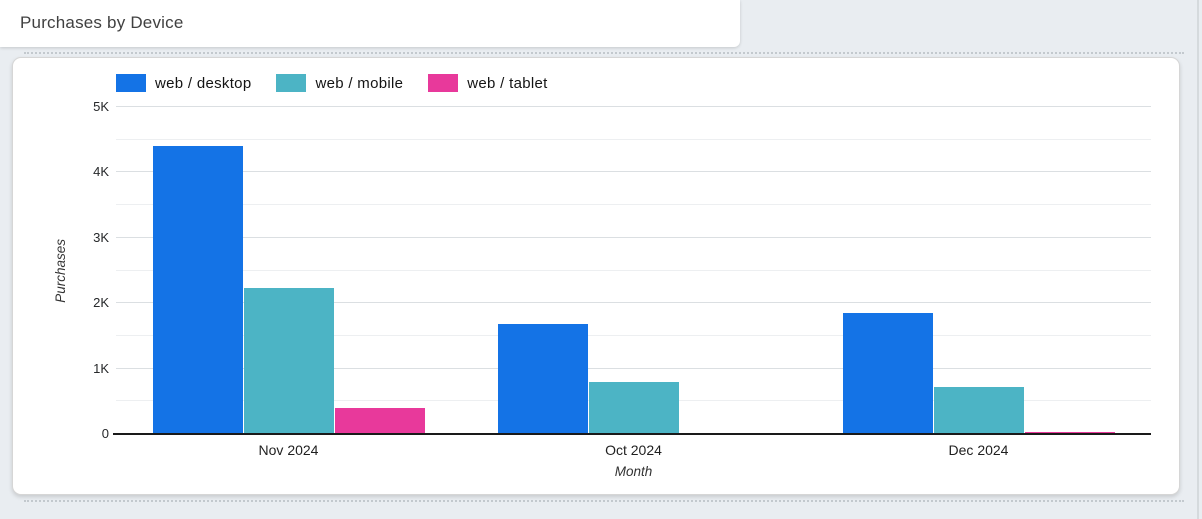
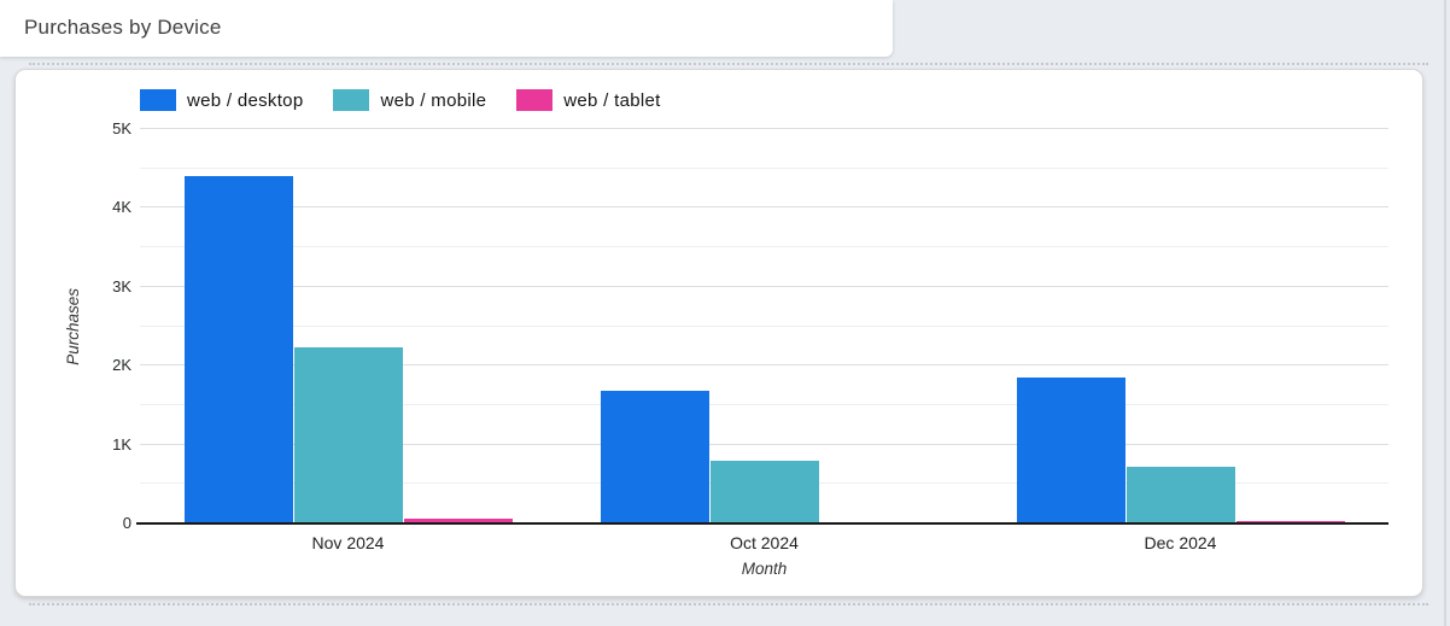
web / tablet/Nov 2024: 0.4K -> 0.1K
